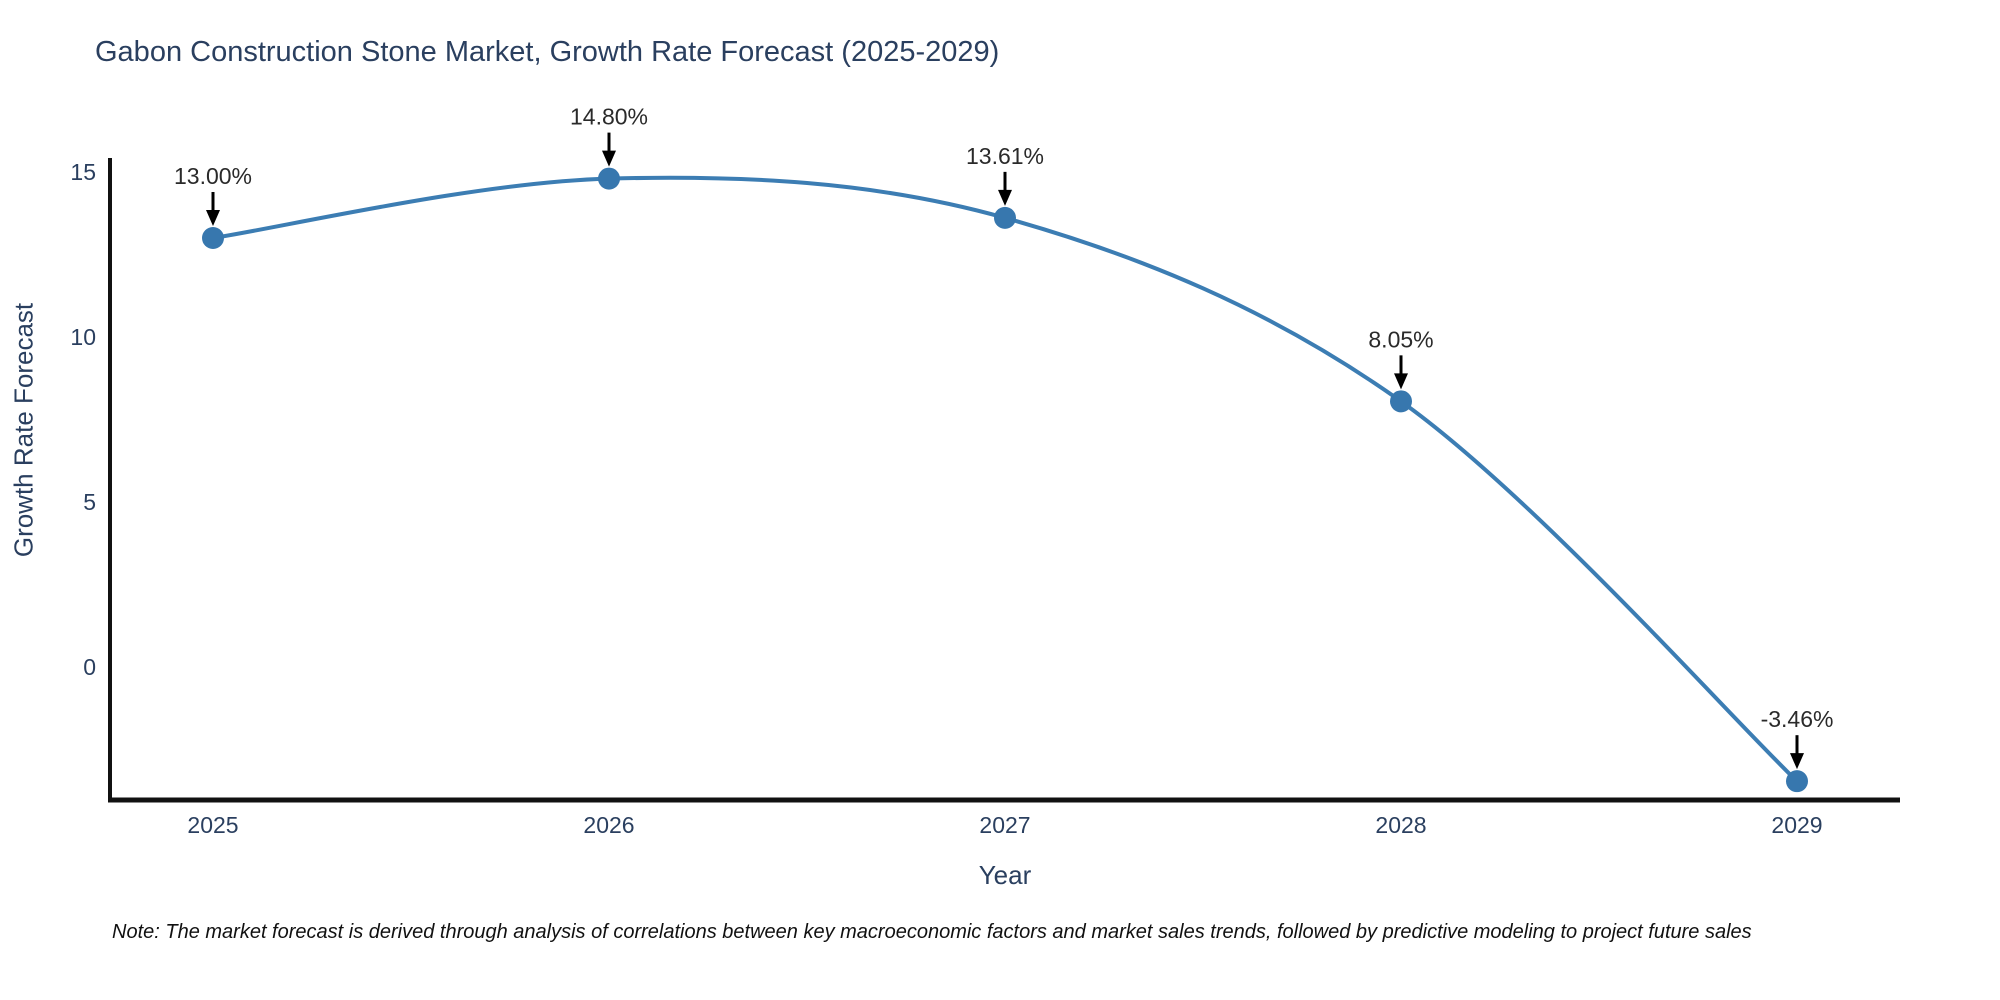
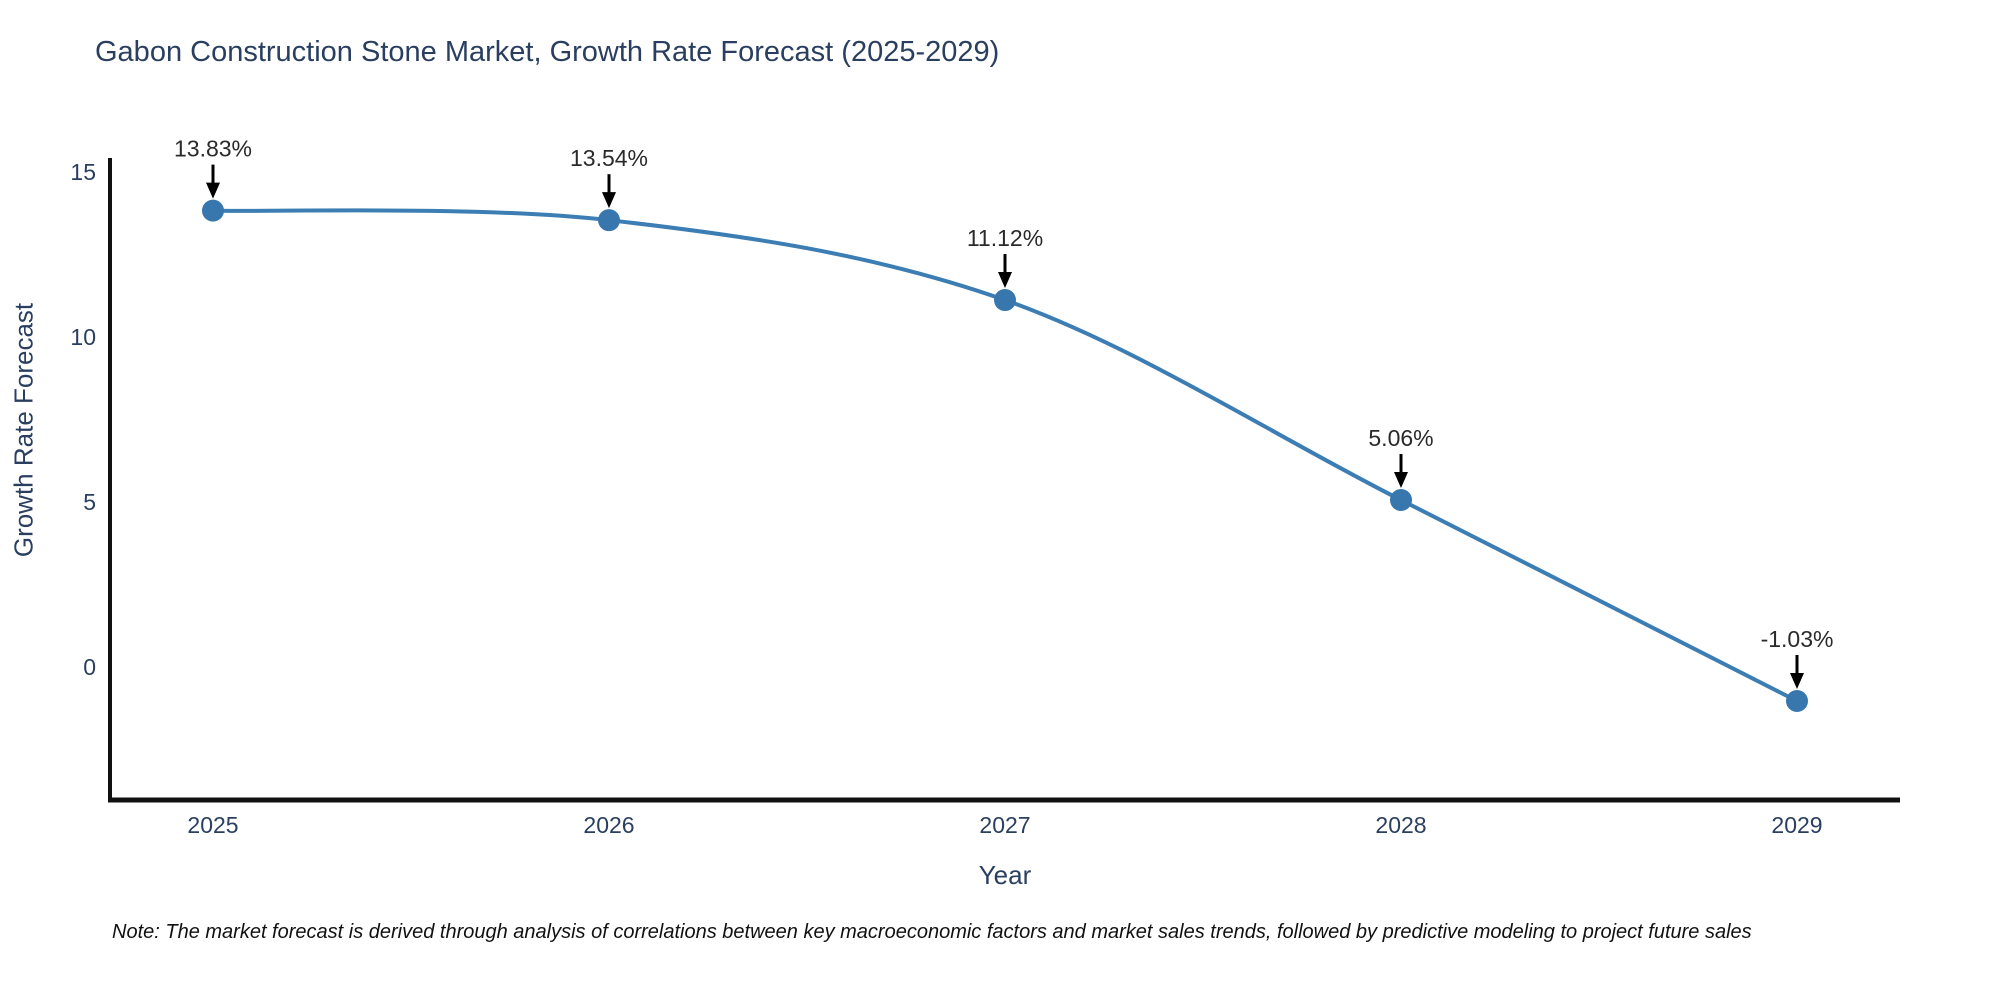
2025: 13.00% -> 13.83%
2026: 14.80% -> 13.54%
2027: 13.61% -> 11.12%
2028: 8.05% -> 5.06%
2029: -3.46% -> -1.03%
